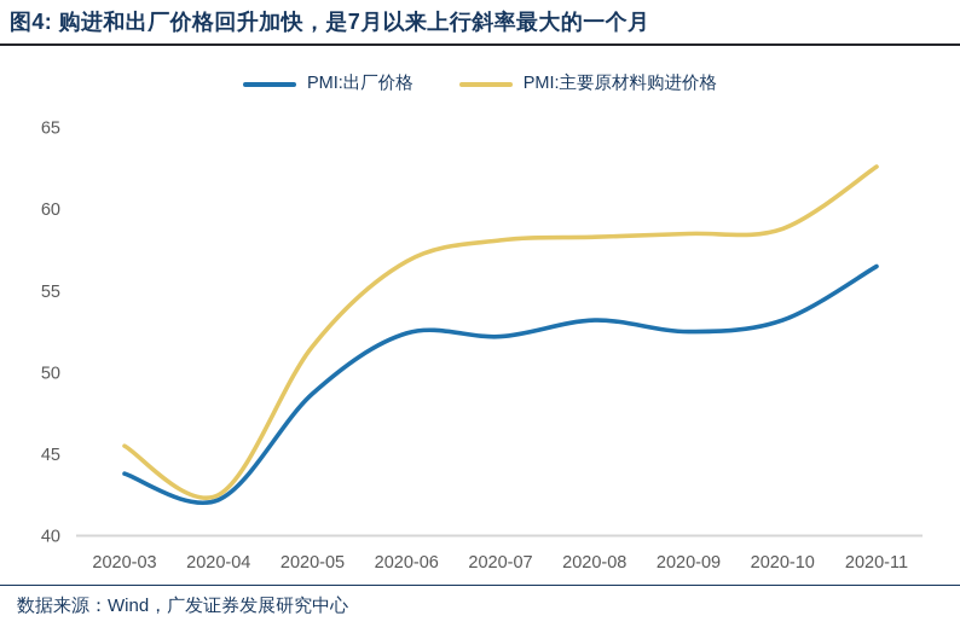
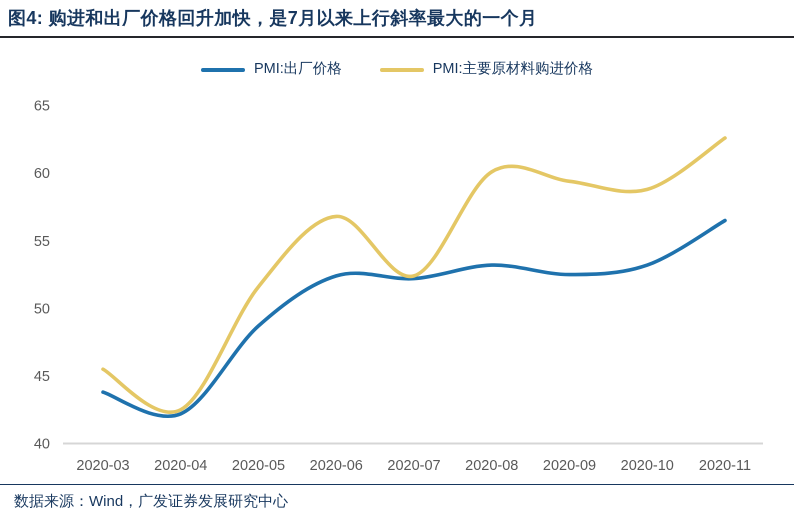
PMI:主要原材料购进价格/2020-07: 58.1 -> 52.4
PMI:主要原材料购进价格/2020-08: 58.3 -> 60.1
PMI:主要原材料购进价格/2020-09: 58.5 -> 59.4
